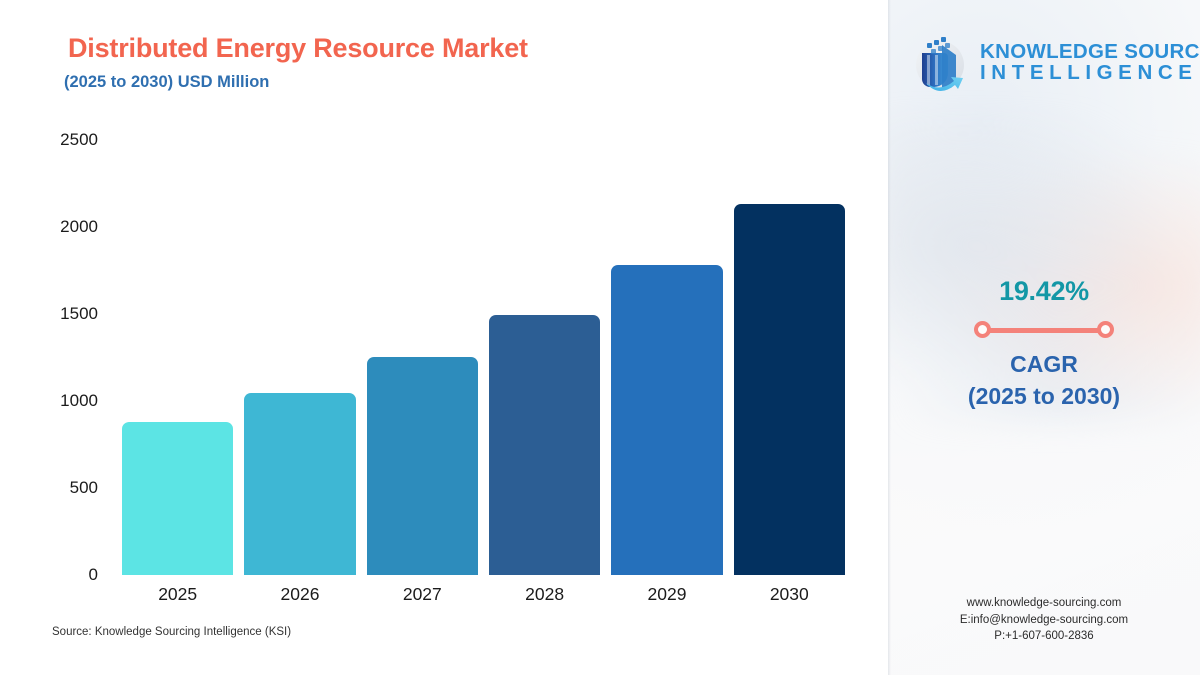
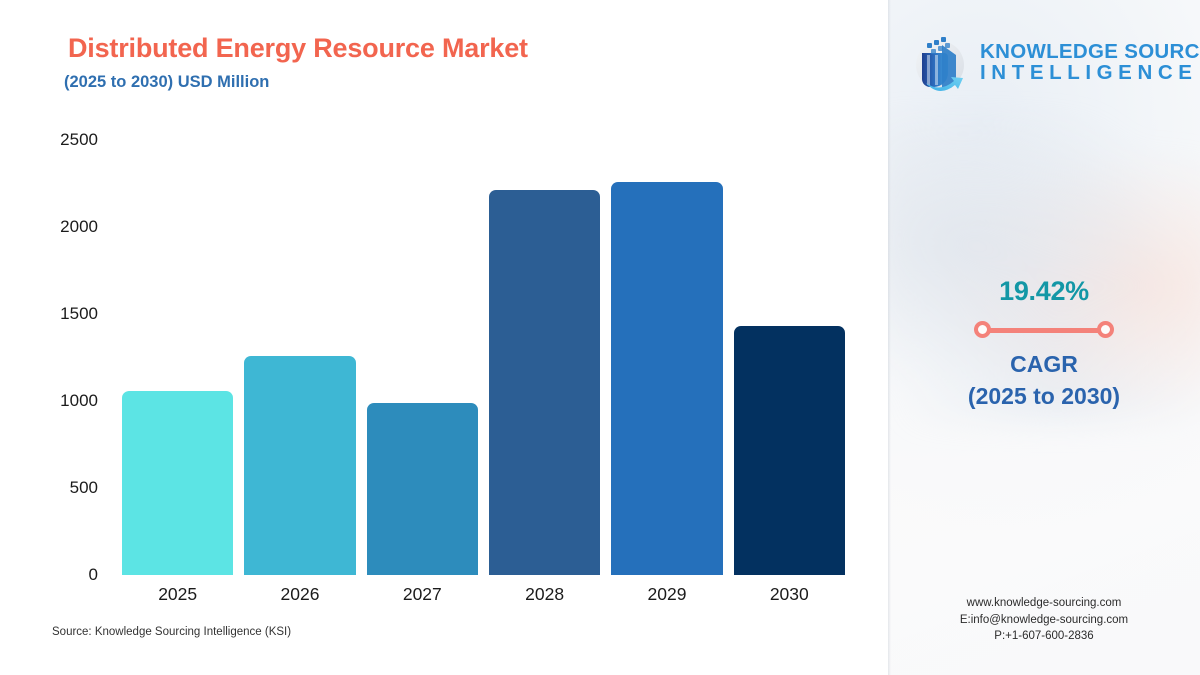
2025: 880 -> 1060
2026: 1050 -> 1260
2027: 1250 -> 990
2028: 1490 -> 2210
2029: 1780 -> 2260
2030: 2130 -> 1430
